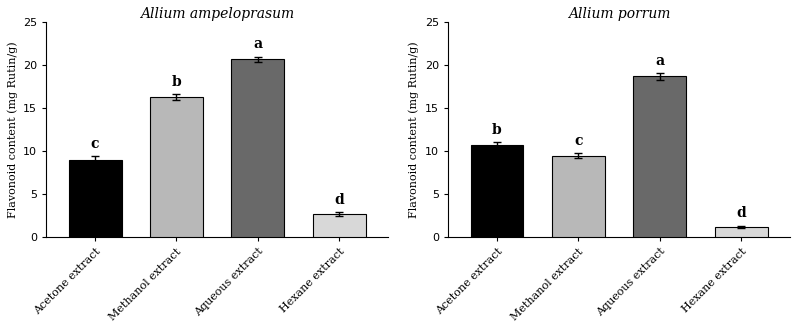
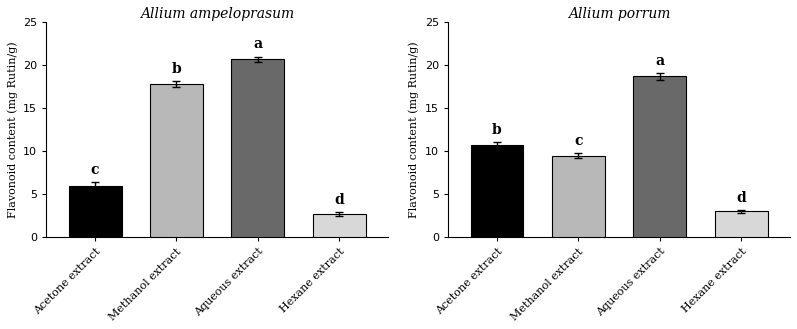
Allium ampeloprasum/Acetone extract: 9.0 -> 6.0
Allium ampeloprasum/Methanol extract: 16.3 -> 17.8
Allium porrum/Hexane extract: 1.2 -> 3.0
